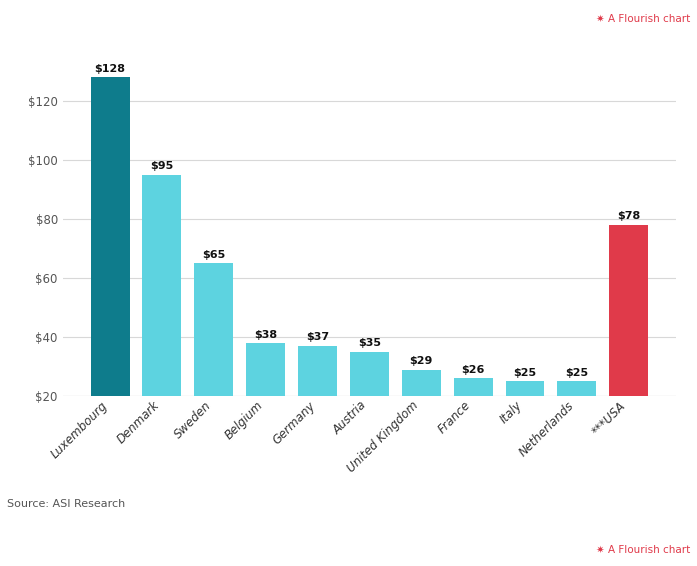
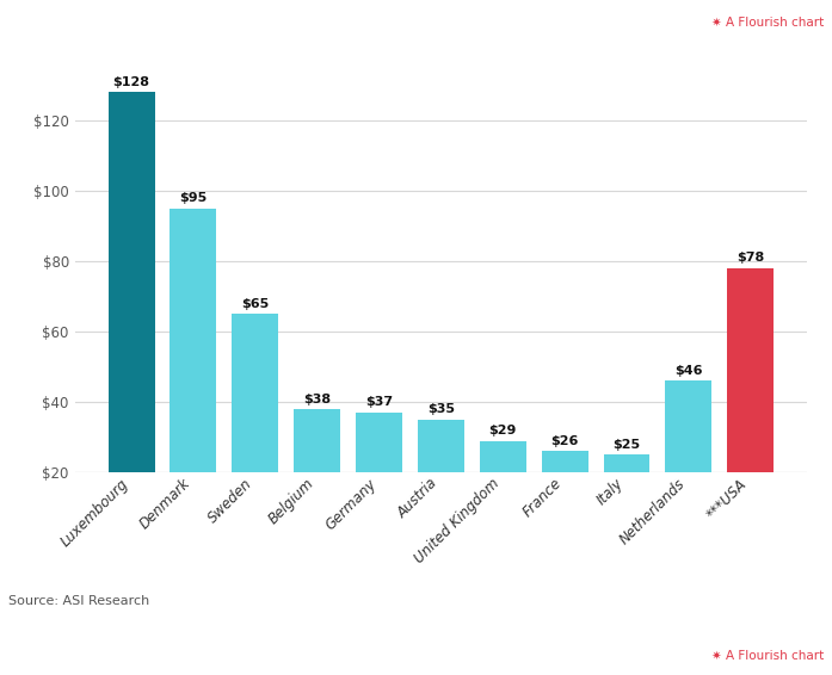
Netherlands: $25 -> $46
